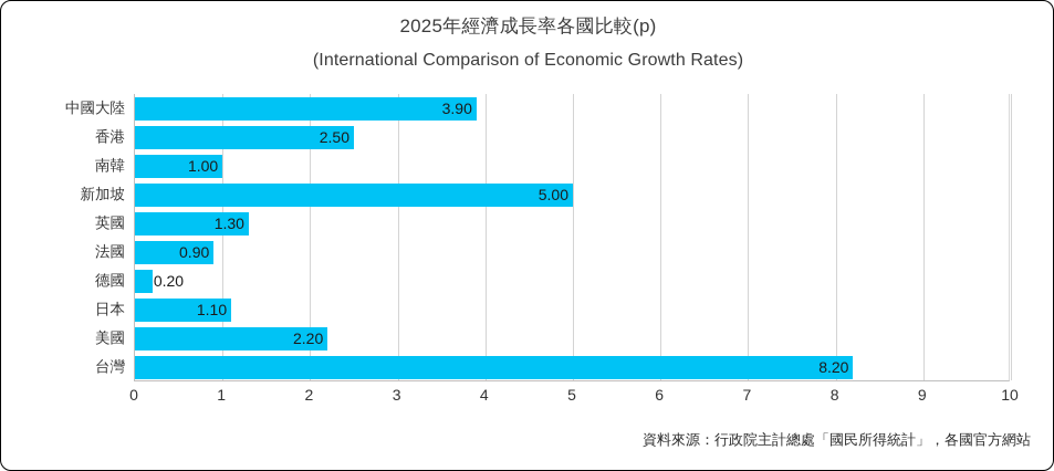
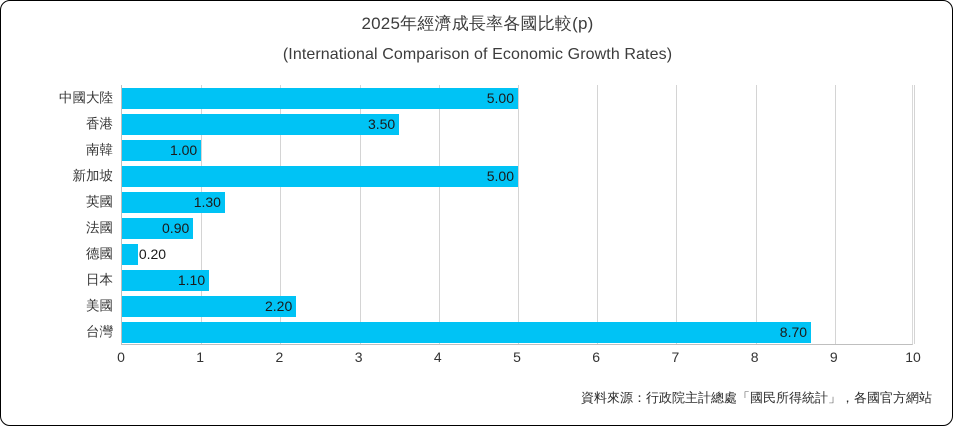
中國大陸: 3.90 -> 5.00
香港: 2.50 -> 3.50
台灣: 8.20 -> 8.70
